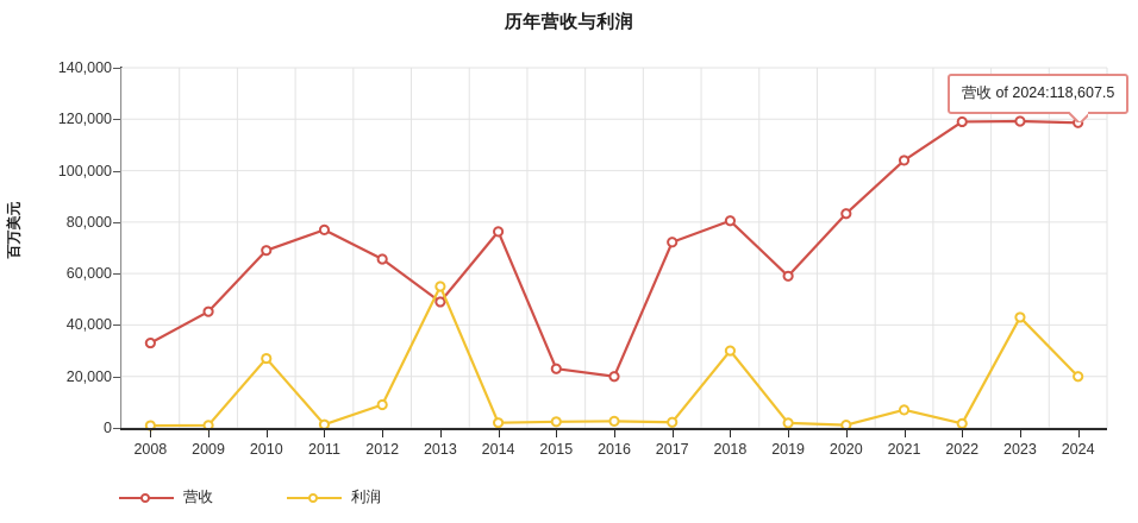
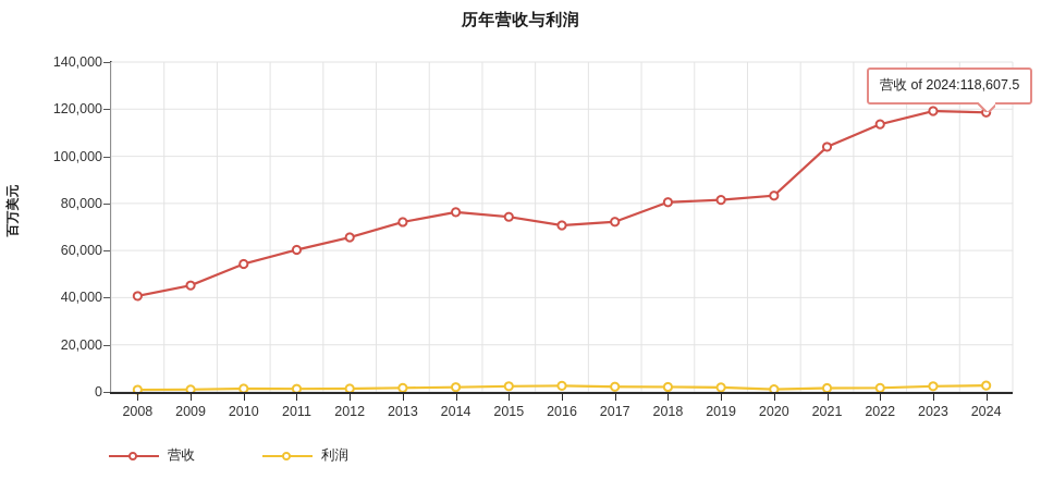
营收/2008: 33000 -> 41000
营收/2010: 69000 -> 54000
利润/2010: 27000 -> 1000
营收/2011: 77000 -> 60000
利润/2012: 9000 -> 1000
营收/2013: 49000 -> 72000
利润/2013: 55000 -> 2000
营收/2015: 23000 -> 74000
营收/2016: 20000 -> 71000
利润/2018: 30000 -> 2000
营收/2019: 59000 -> 82000
利润/2021: 7000 -> 2000
营收/2022: 119000 -> 114000
利润/2023: 43000 -> 2000
利润/2024: 20000 -> 3000
